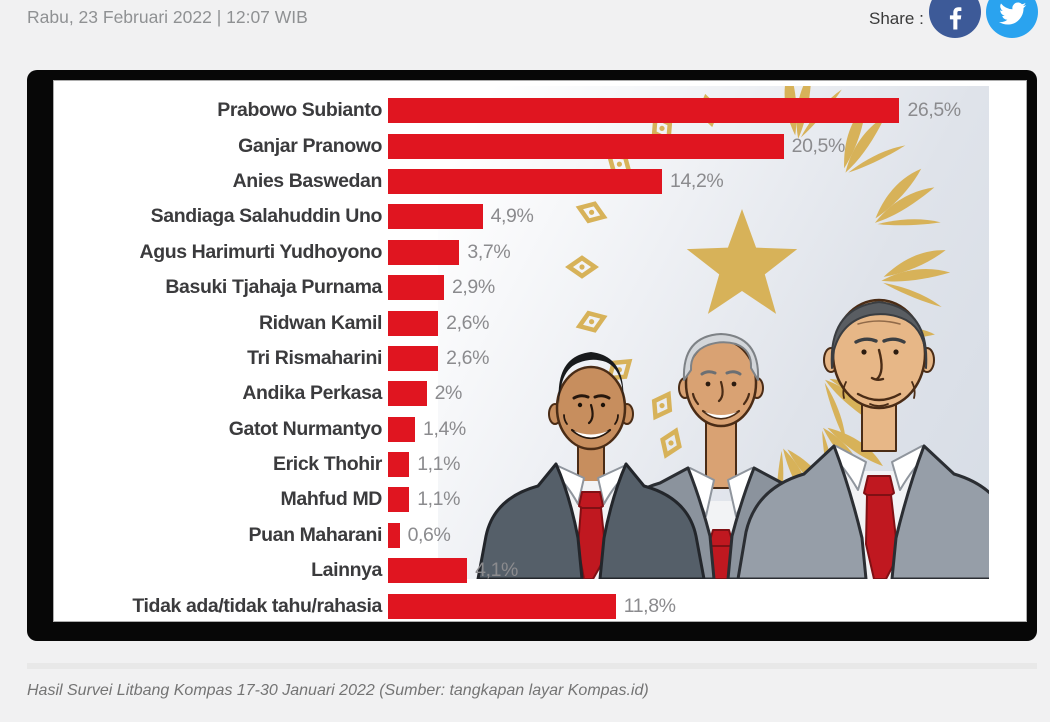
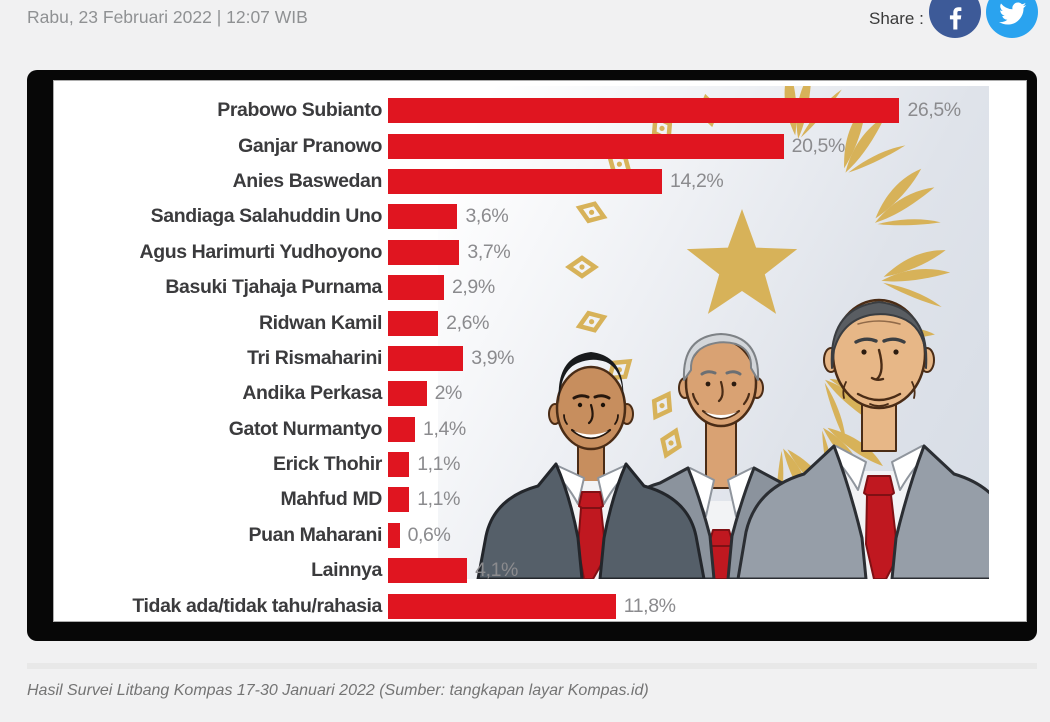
Sandiaga Salahuddin Uno: 4,9% -> 3,6%
Tri Rismaharini: 2,6% -> 3,9%
